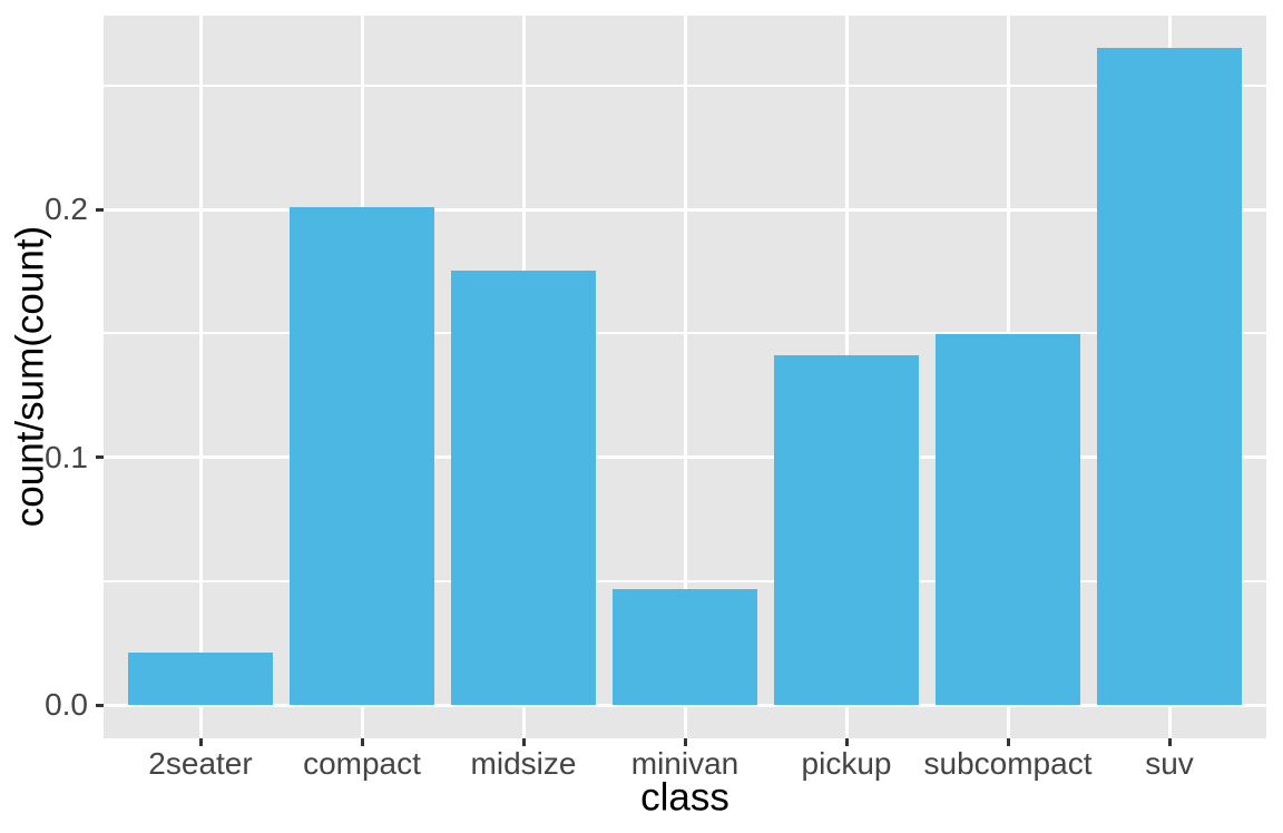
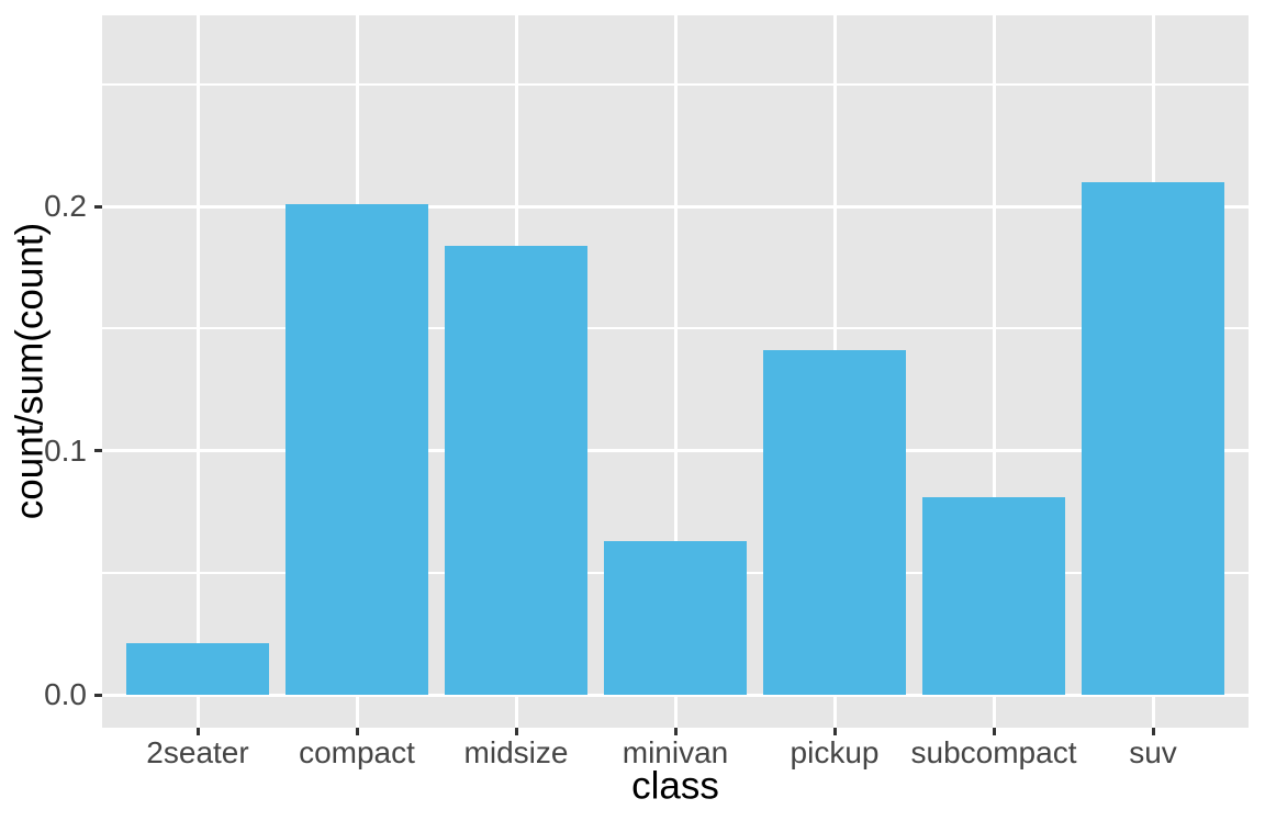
midsize: 0.175 -> 0.184
minivan: 0.047 -> 0.063
subcompact: 0.150 -> 0.081
suv: 0.265 -> 0.210
